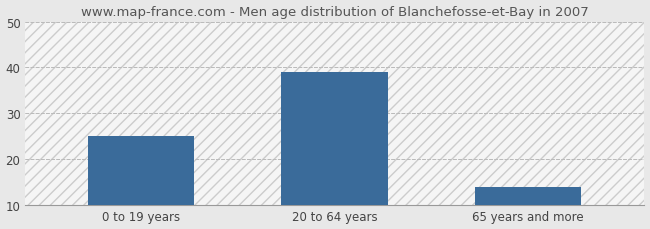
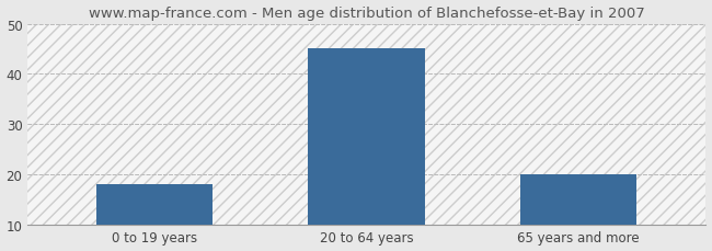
0 to 19 years: 25 -> 18
20 to 64 years: 39 -> 45
65 years and more: 14 -> 20
